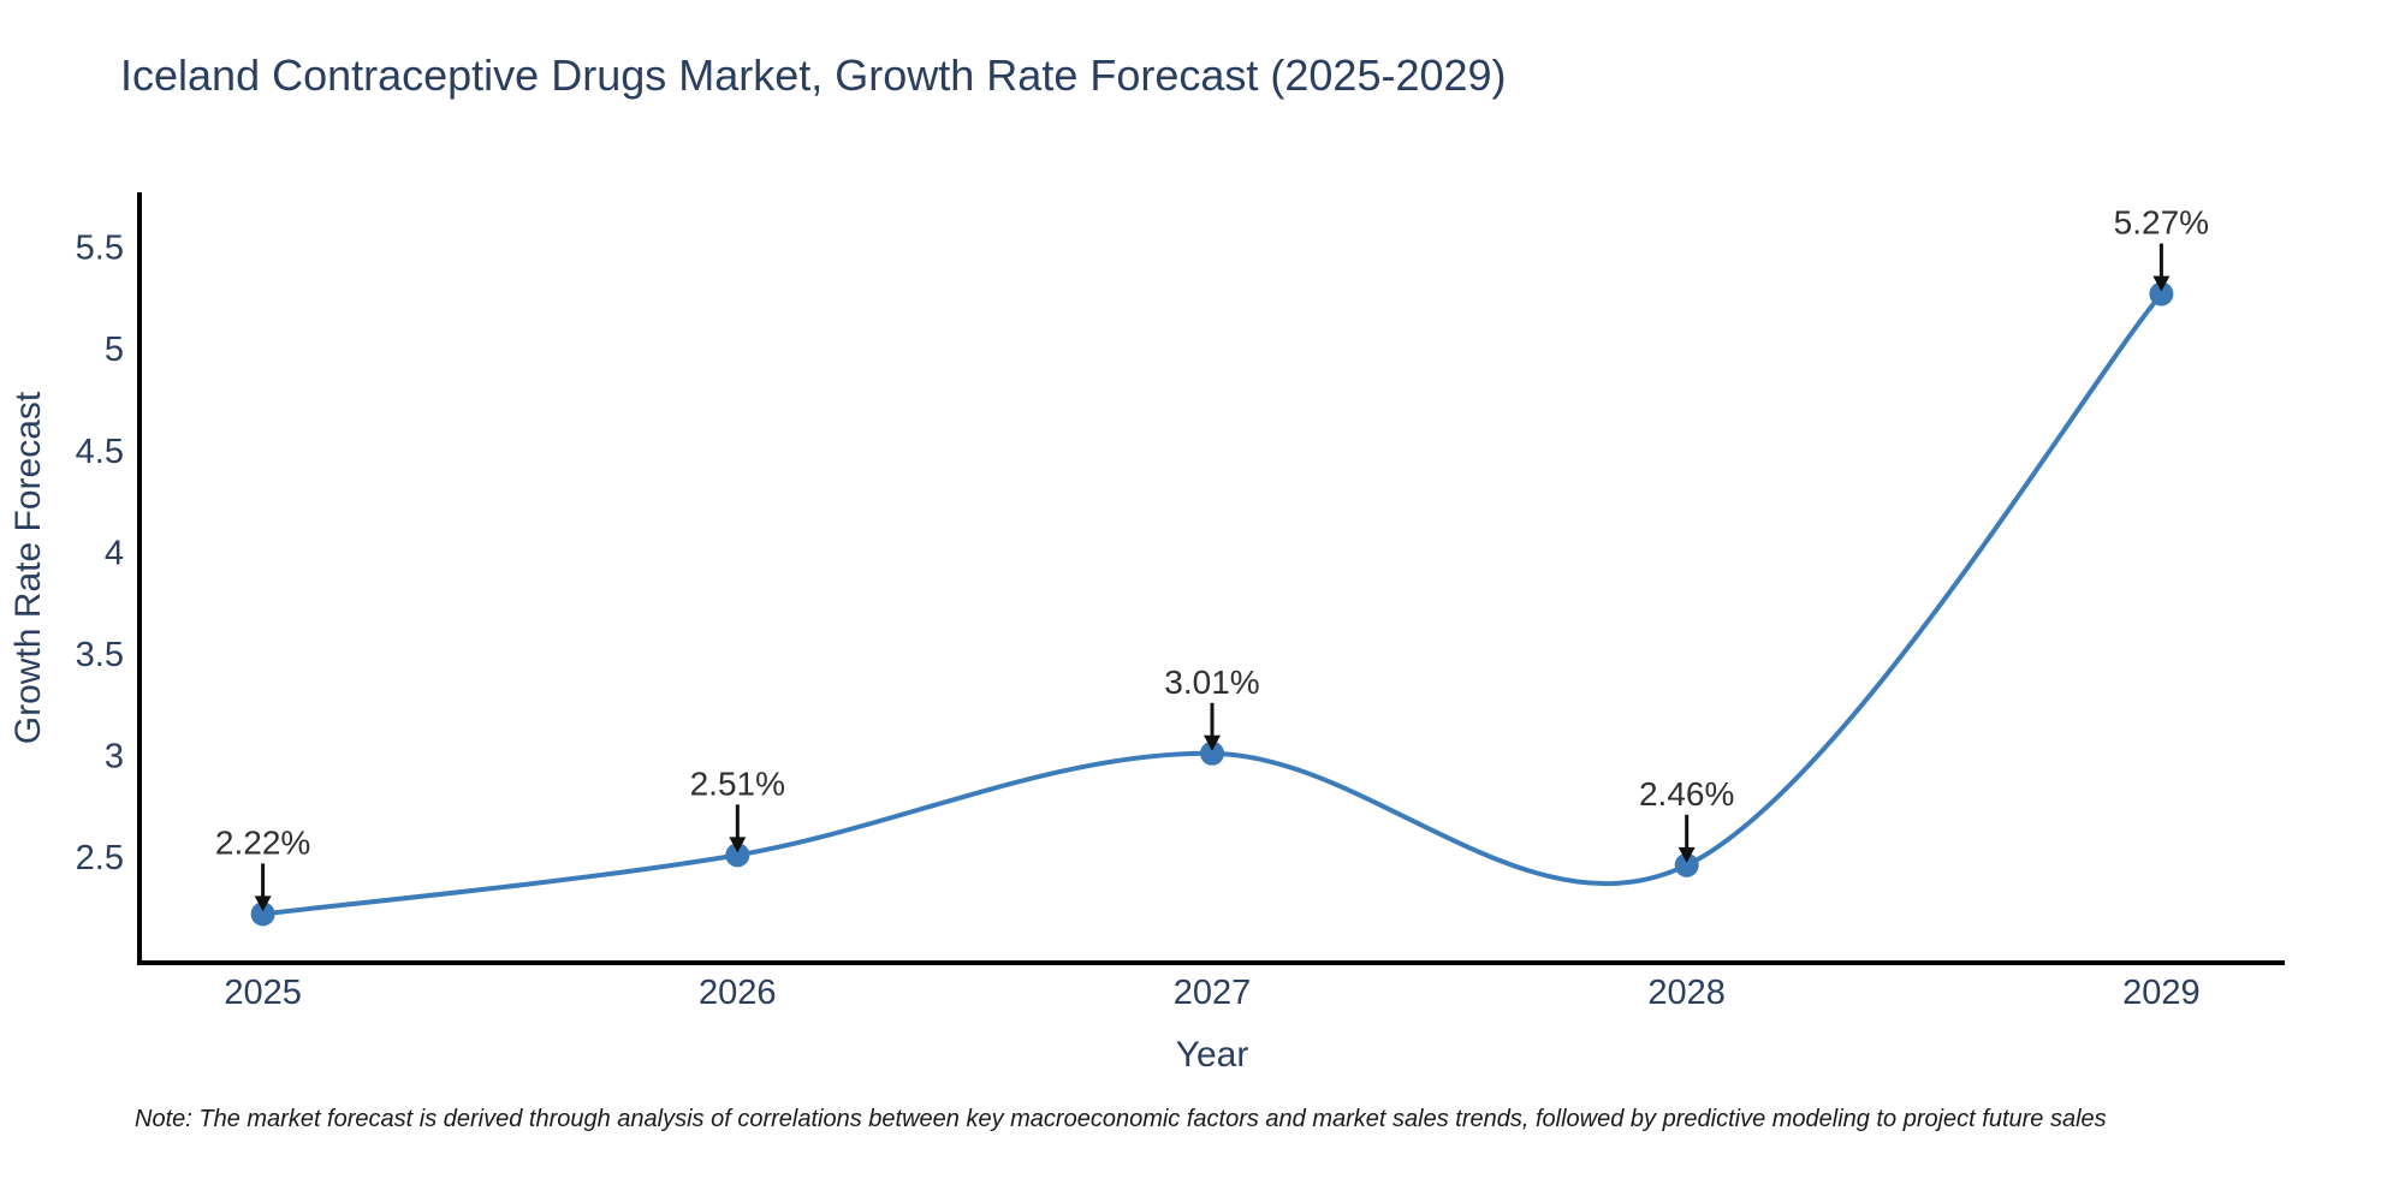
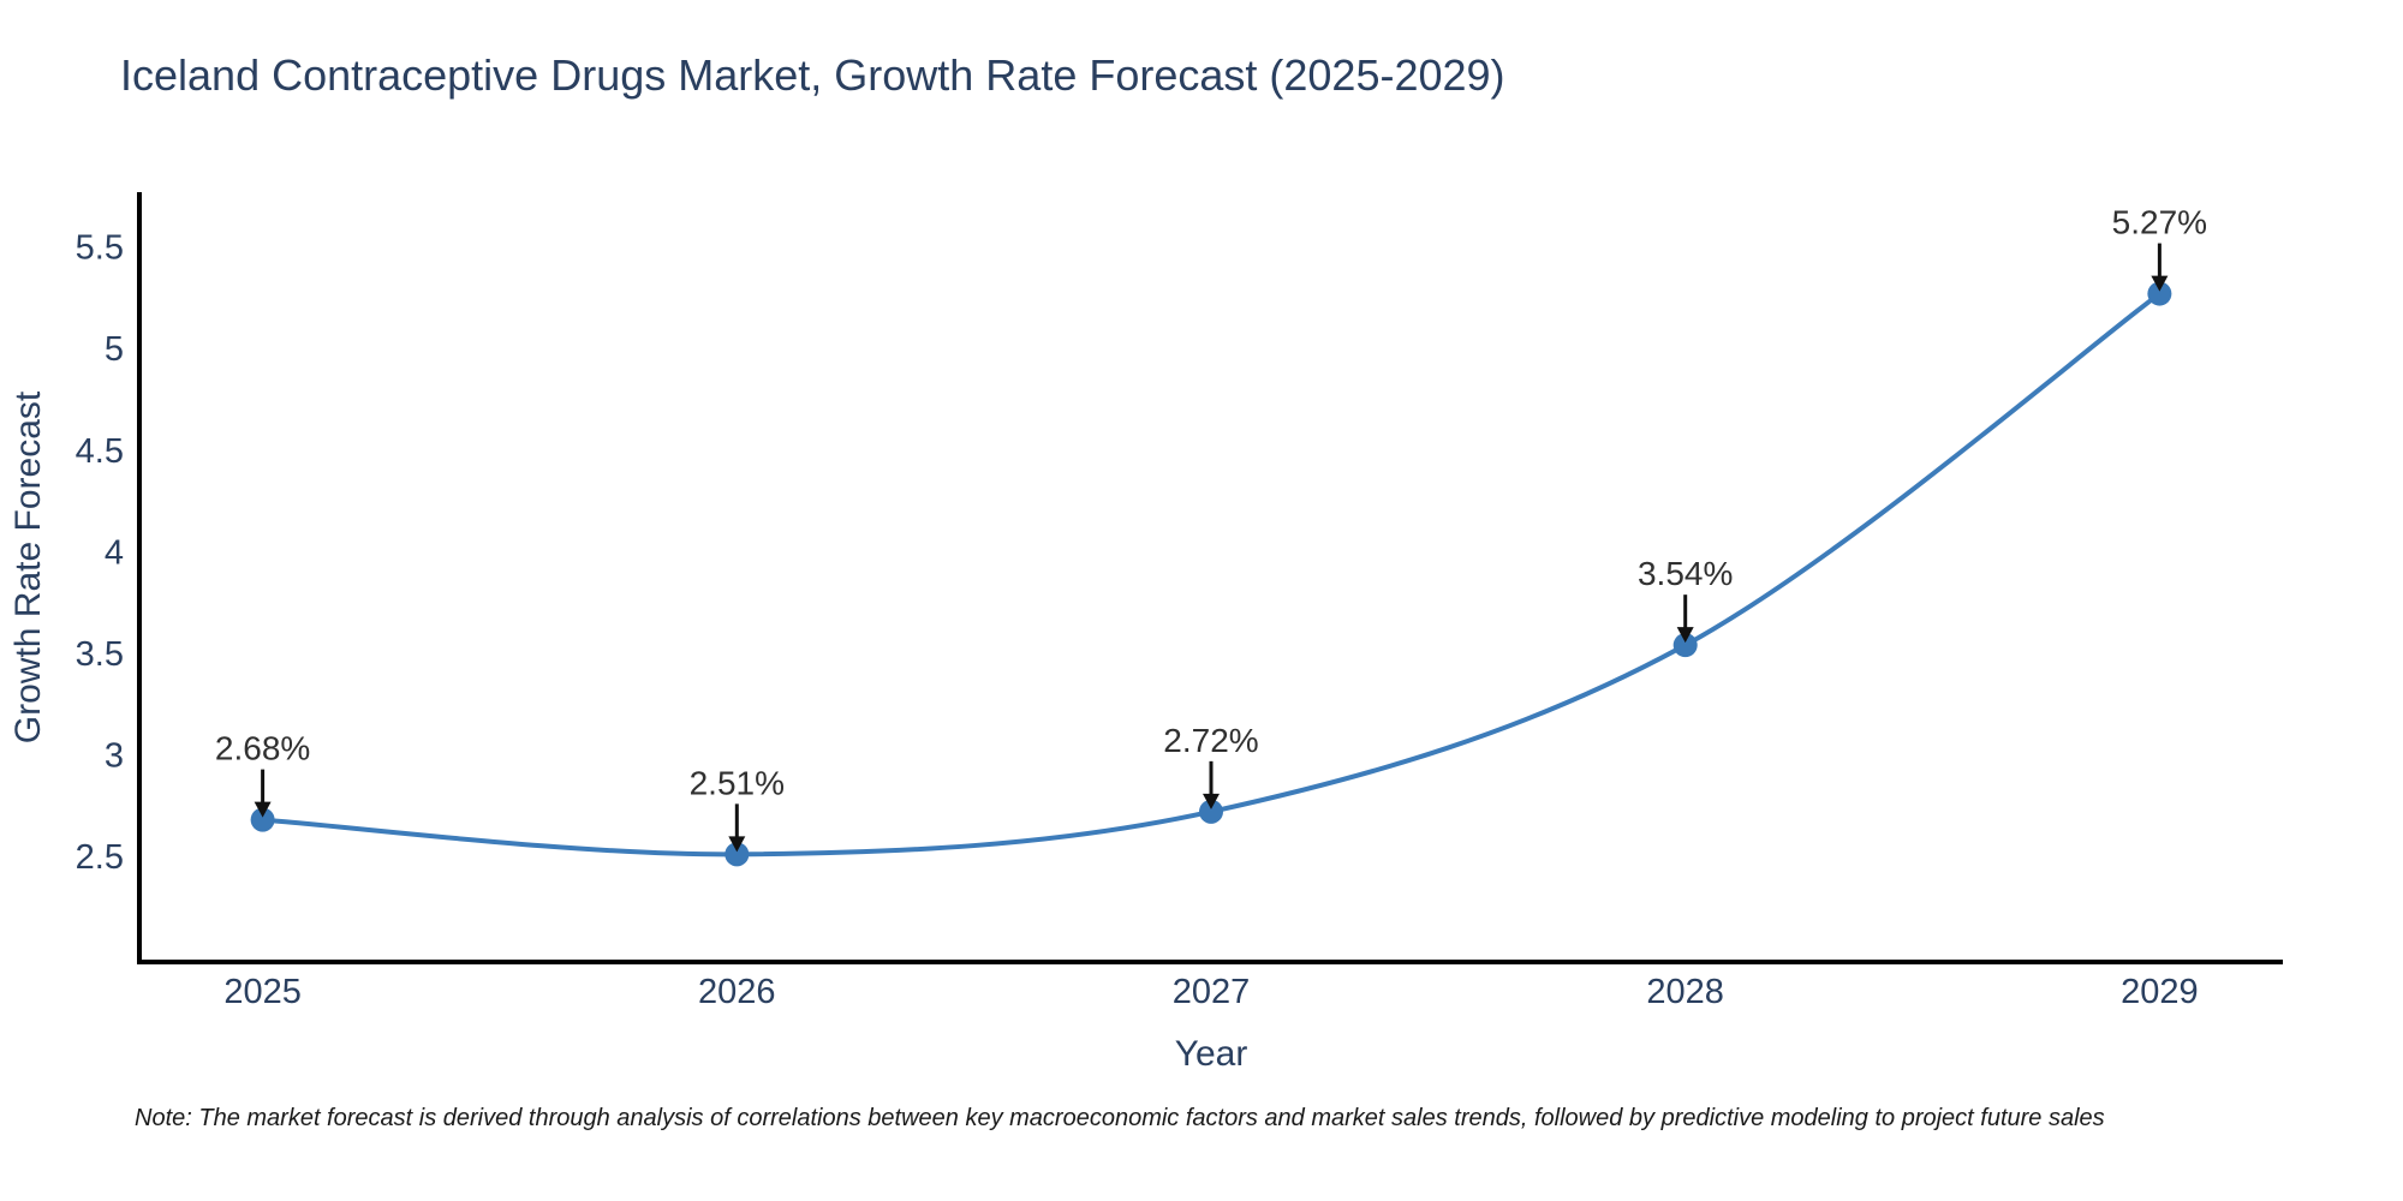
2025: 2.22% -> 2.68%
2027: 3.01% -> 2.72%
2028: 2.46% -> 3.54%
